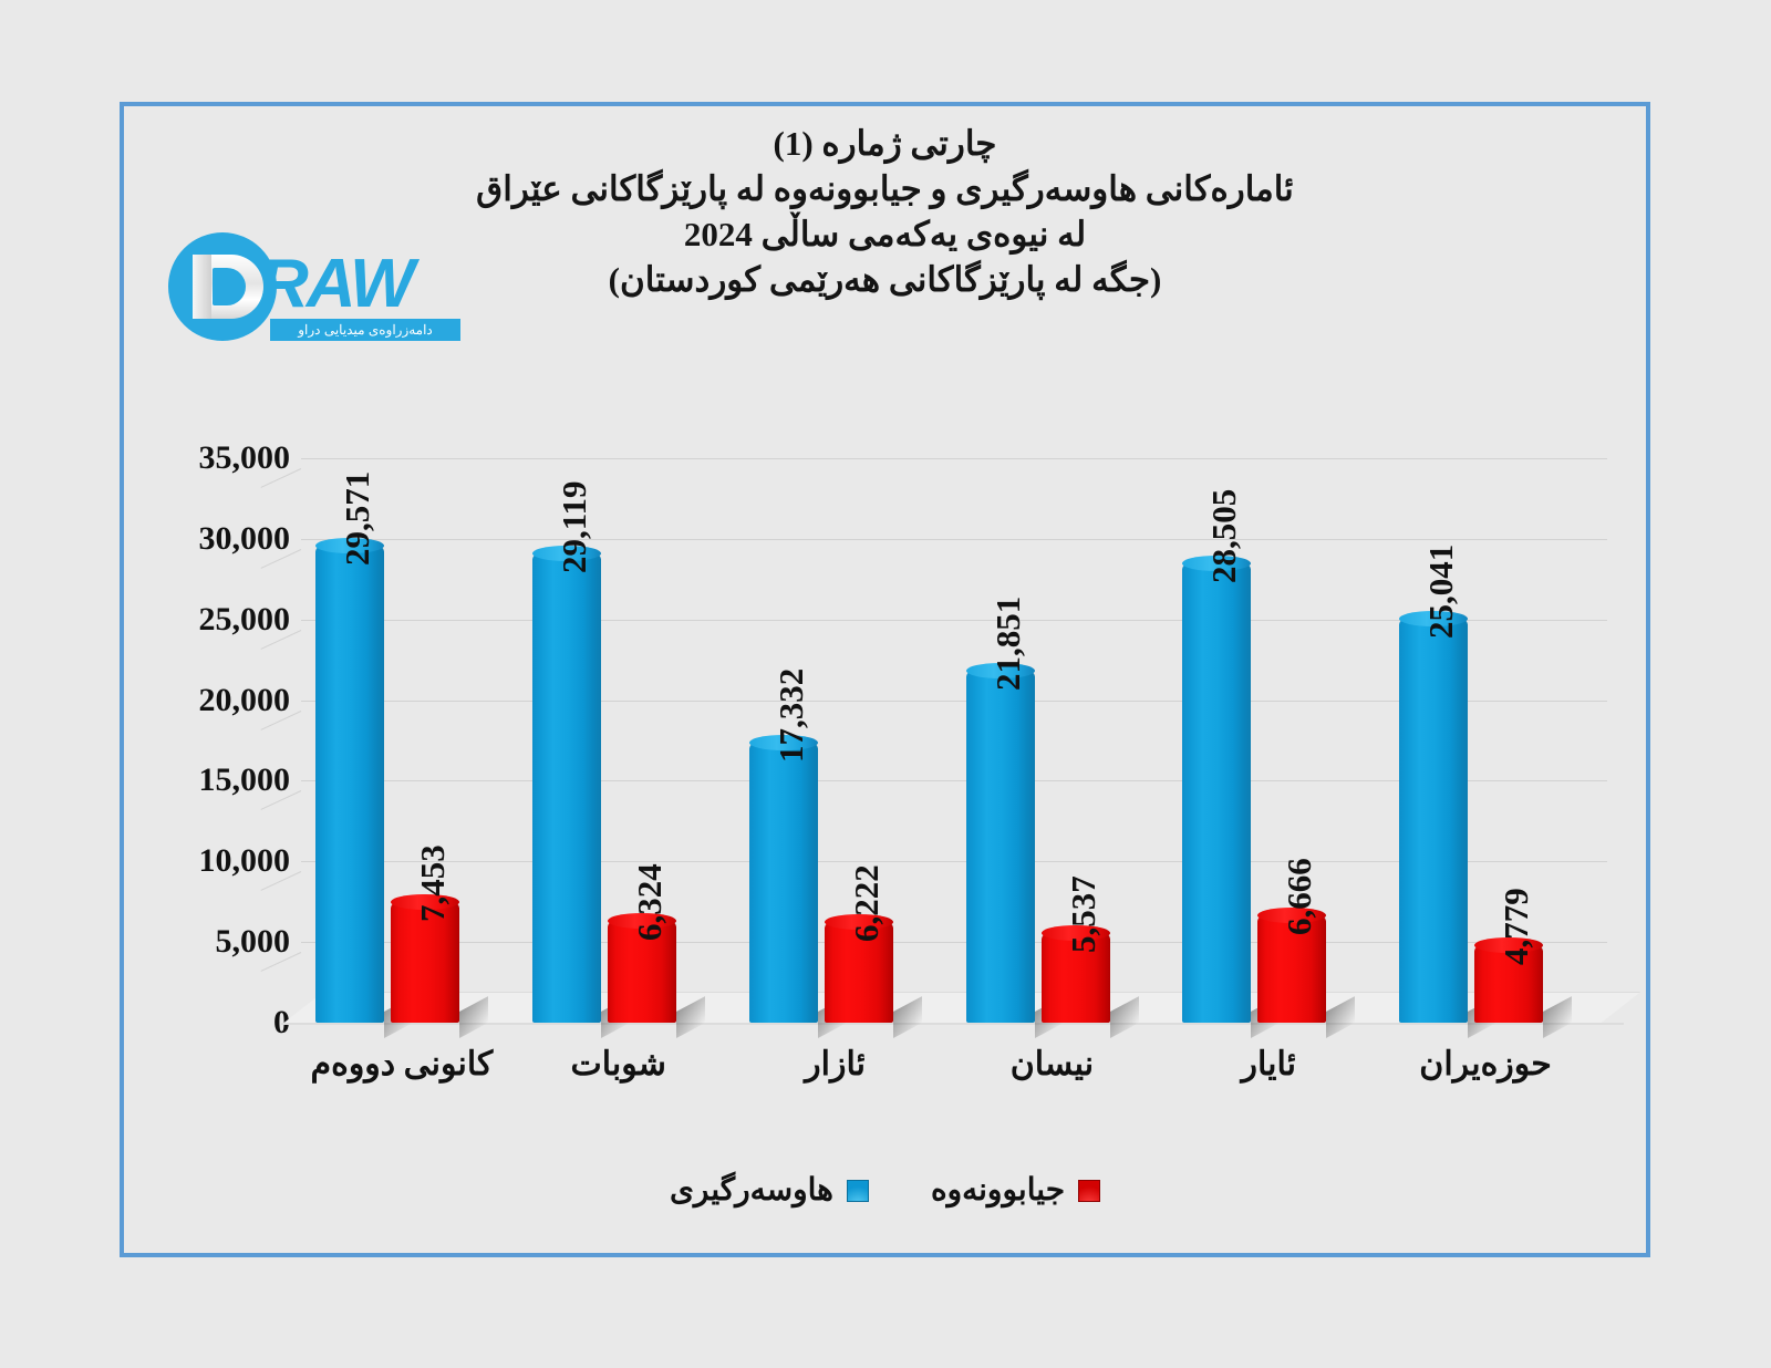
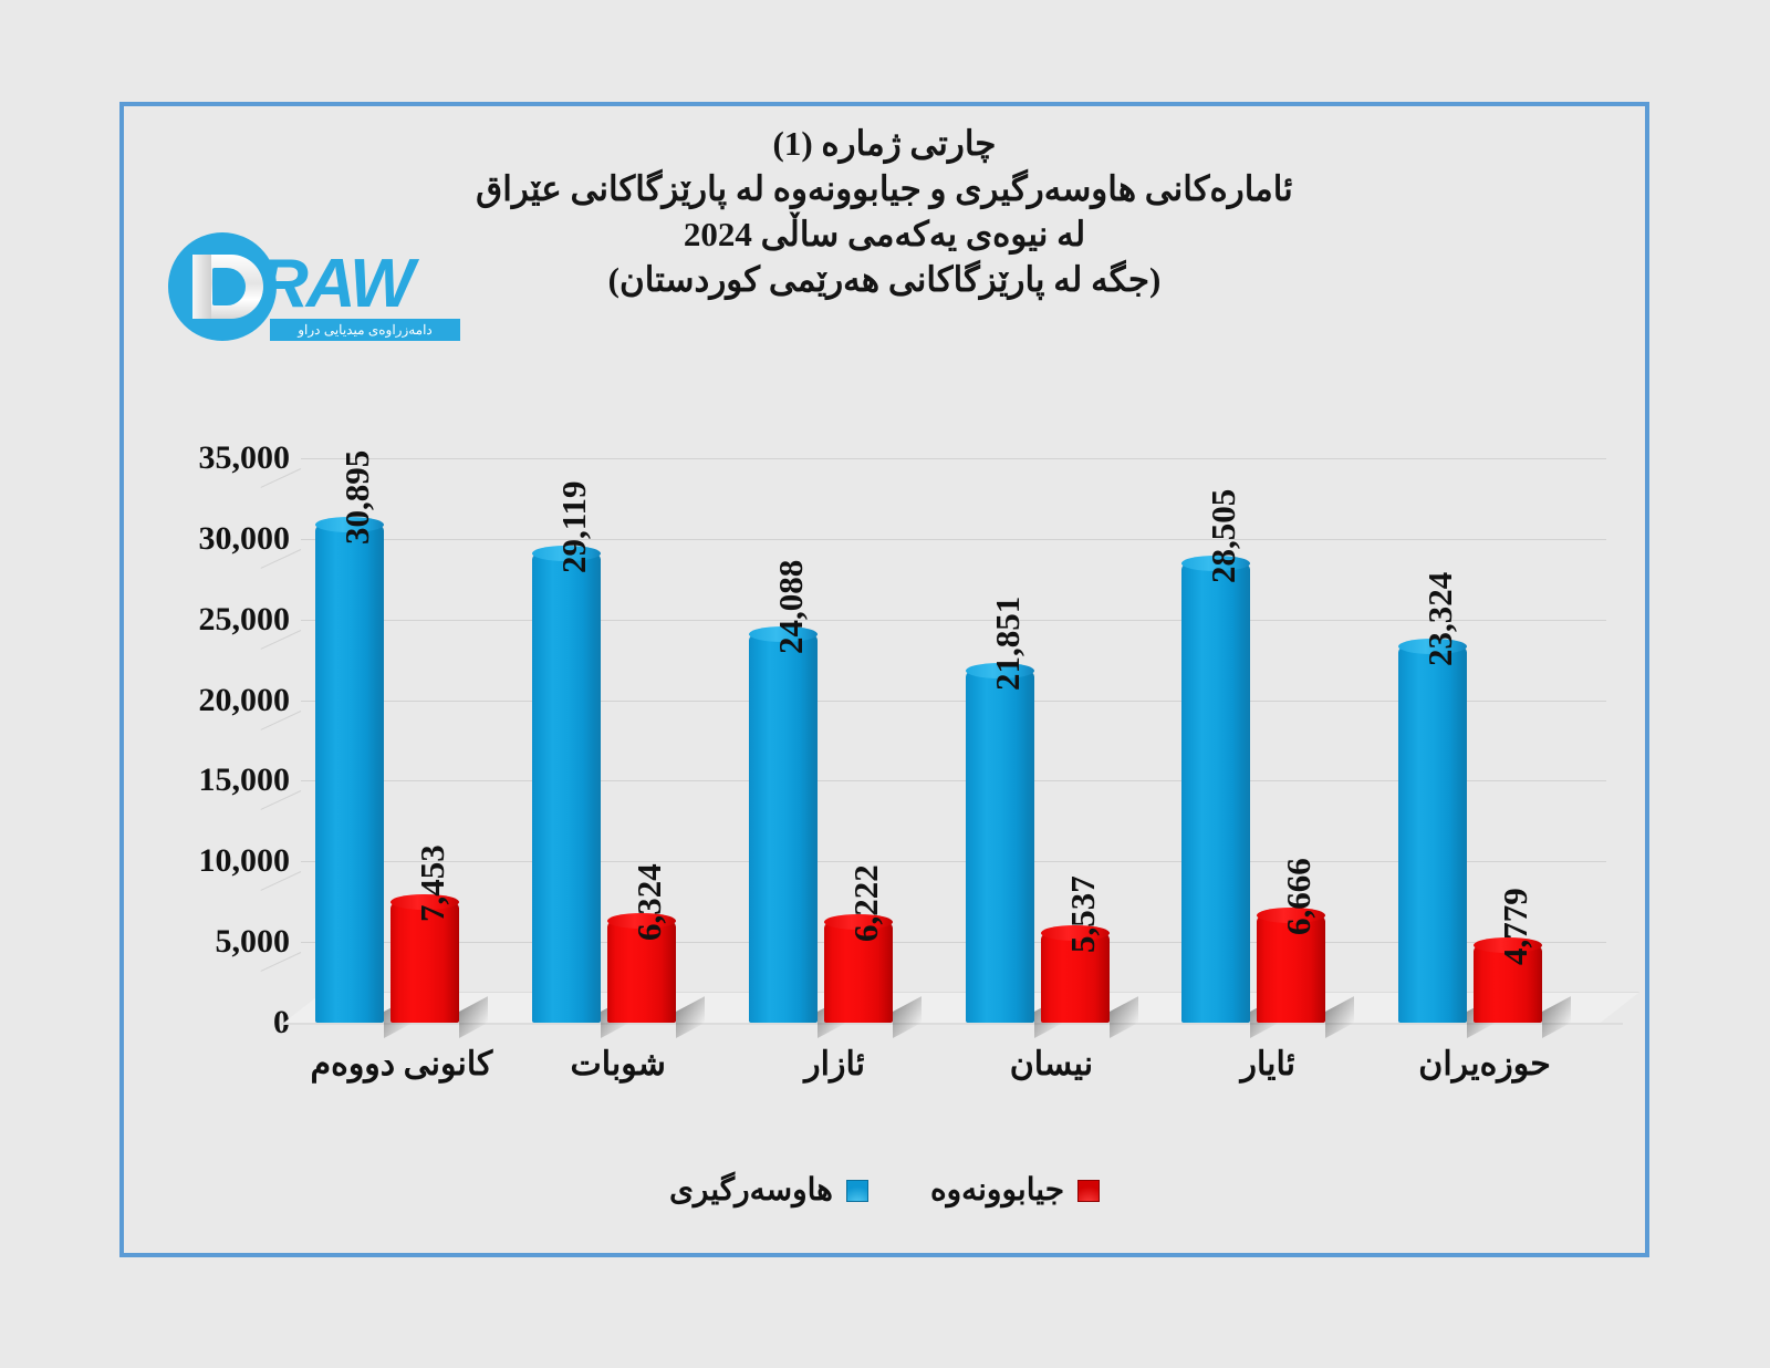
هاوسەرگیری/کانونی دووەم: 29,571 -> 30,895
هاوسەرگیری/ئازار: 17,332 -> 24,088
هاوسەرگیری/حوزەیران: 25,041 -> 23,324
